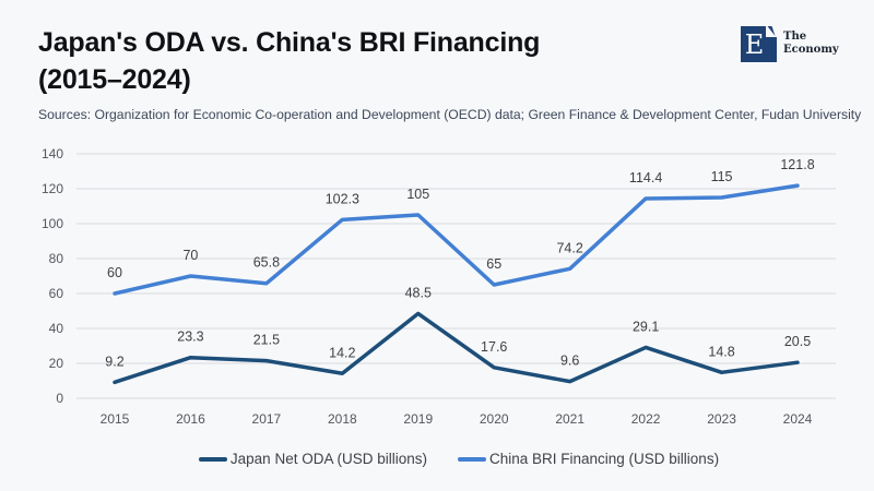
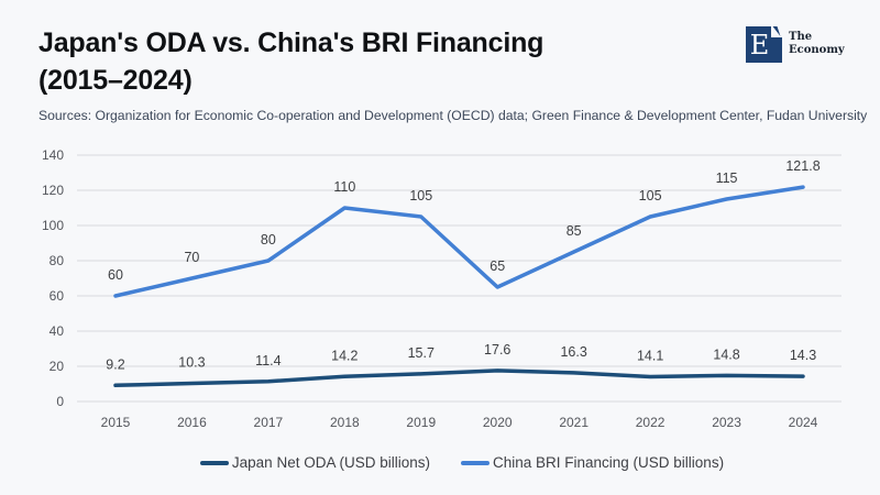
Japan Net ODA (USD billions)/2016: 23.3 -> 10.3
Japan Net ODA (USD billions)/2017: 21.5 -> 11.4
China BRI Financing (USD billions)/2017: 65.8 -> 80
China BRI Financing (USD billions)/2018: 102.3 -> 110
Japan Net ODA (USD billions)/2019: 48.5 -> 15.7
Japan Net ODA (USD billions)/2021: 9.6 -> 16.3
China BRI Financing (USD billions)/2021: 74.2 -> 85
Japan Net ODA (USD billions)/2022: 29.1 -> 14.1
China BRI Financing (USD billions)/2022: 114.4 -> 105
Japan Net ODA (USD billions)/2024: 20.5 -> 14.3
